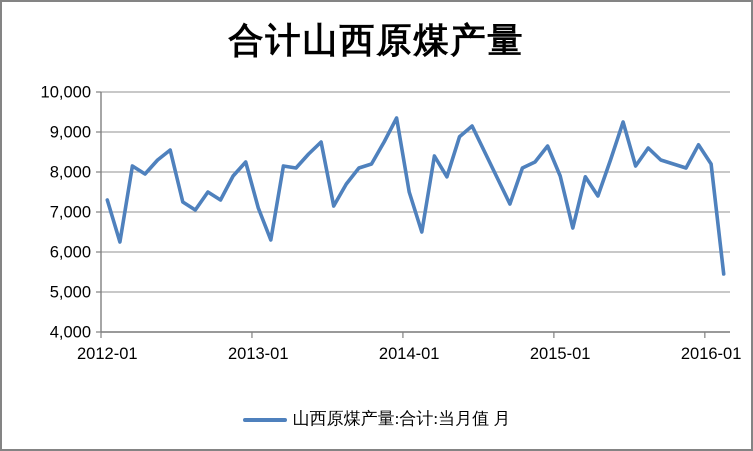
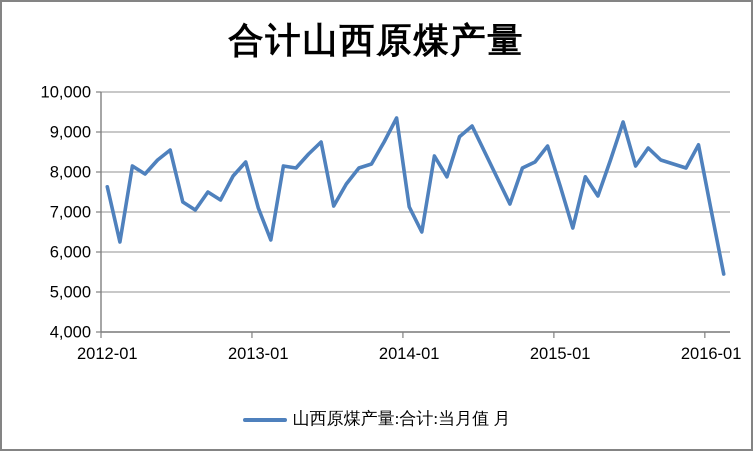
2012-01: 7300 -> 7600
2014-01: 7500 -> 7100
2015-01: 7900 -> 7600
2016-01: 8200 -> 7000
